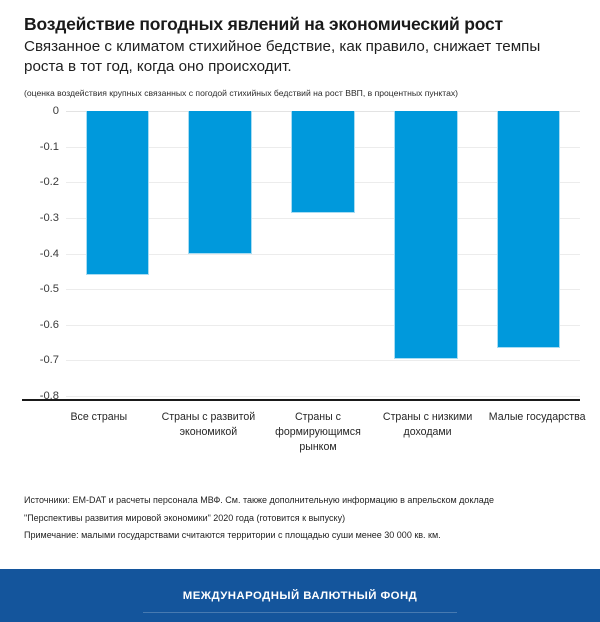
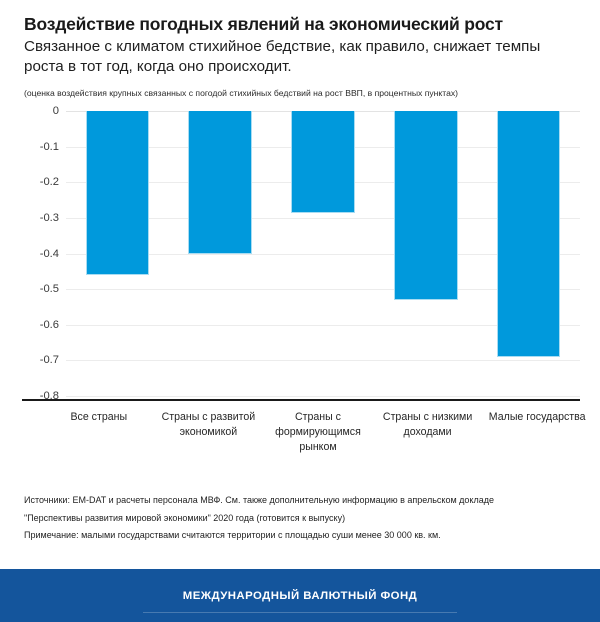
Страны с низкими доходами: -0.69 -> -0.53
Малые государства: -0.67 -> -0.69
